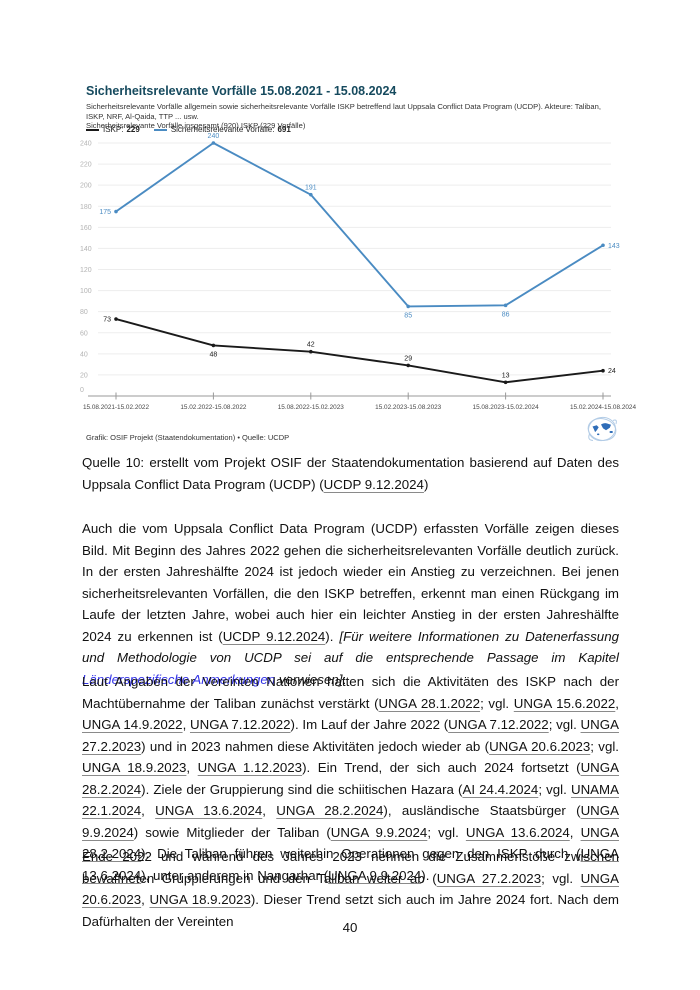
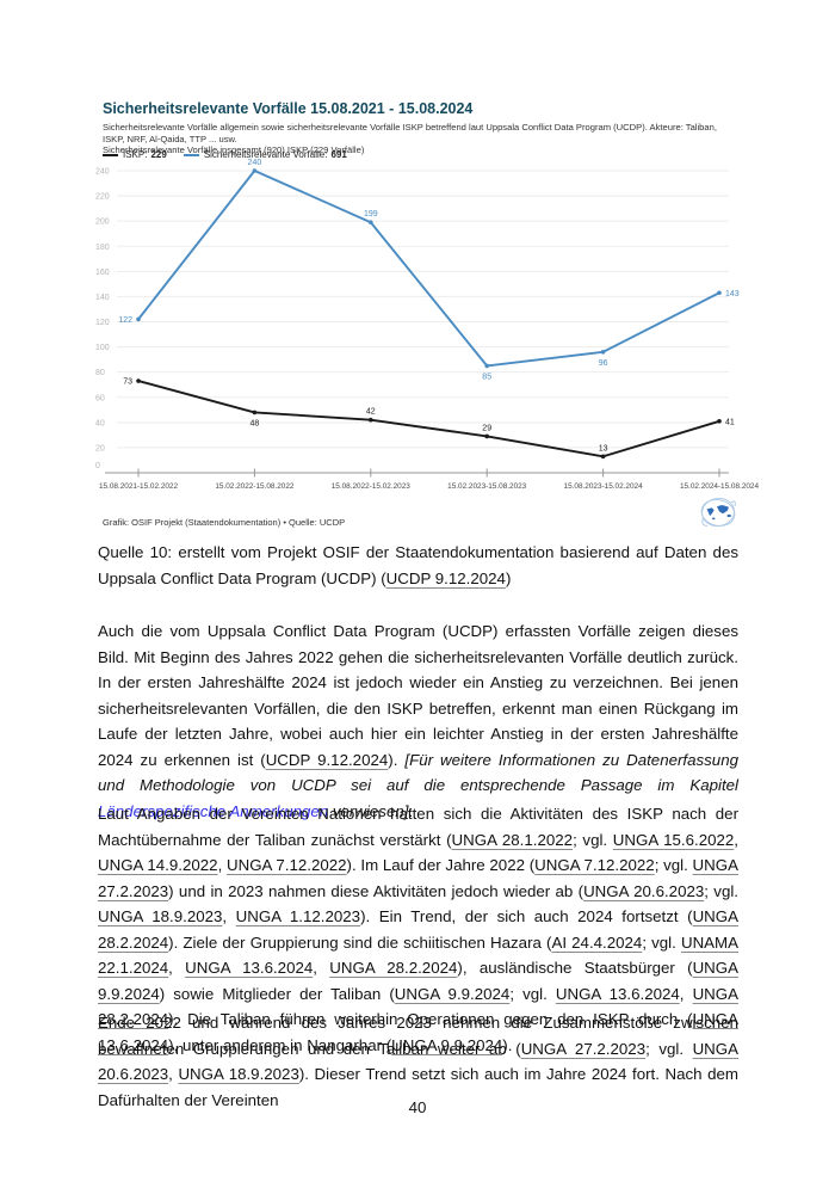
Sicherheitsrelevante Vorfälle: 691/15.08.2021-15.02.2022: 175 -> 122
Sicherheitsrelevante Vorfälle: 691/15.08.2022-15.02.2023: 191 -> 199
Sicherheitsrelevante Vorfälle: 691/15.08.2023-15.02.2024: 86 -> 96
ISKP: 229/15.02.2024-15.08.2024: 24 -> 41
